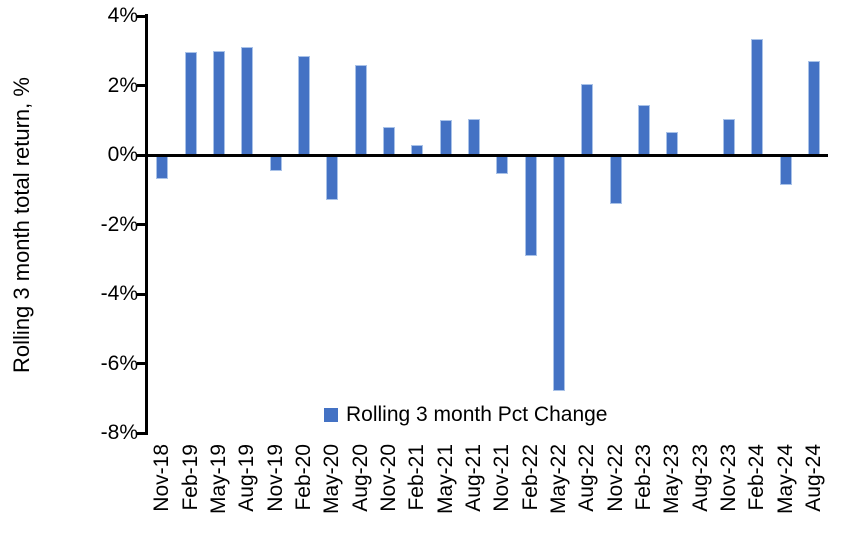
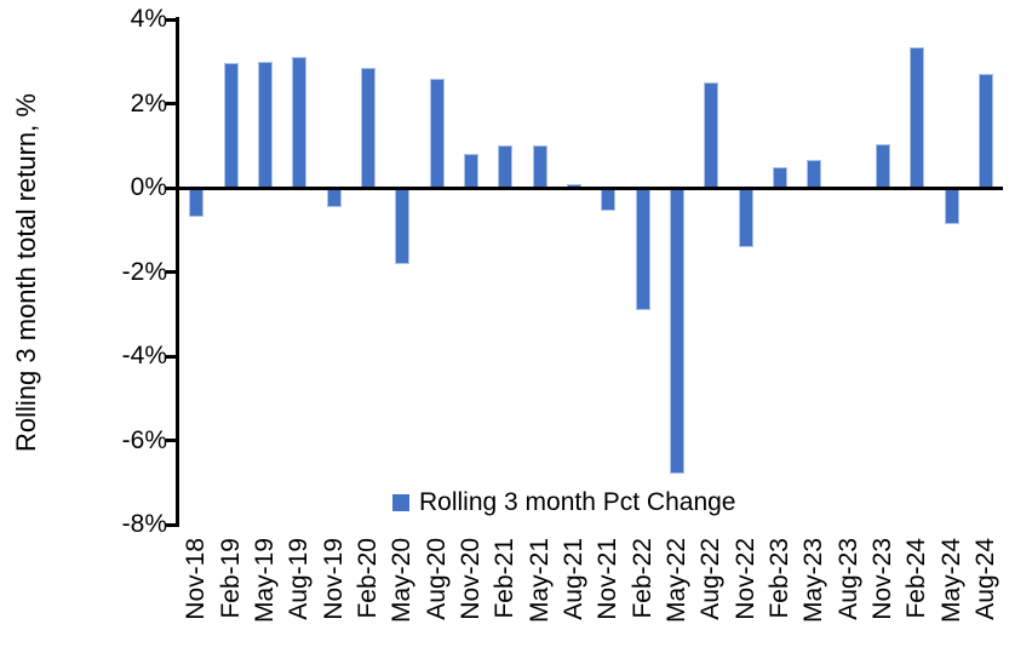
May-20: -1.3% -> -1.8%
Feb-21: 0.3% -> 1.0%
Aug-21: 1.1% -> 0.1%
Aug-22: 2.0% -> 2.5%
Feb-23: 1.4% -> 0.5%
